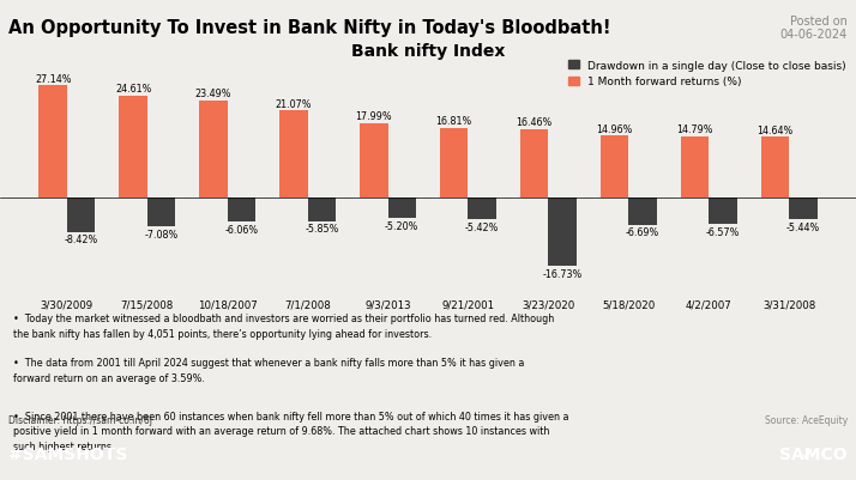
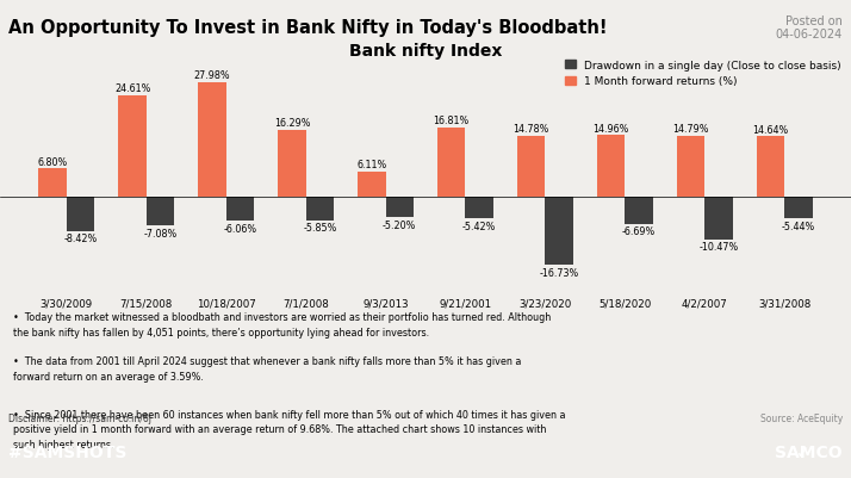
1 Month forward returns (%)/3/30/2009: 27.14% -> 6.80%
1 Month forward returns (%)/10/18/2007: 23.49% -> 27.98%
1 Month forward returns (%)/7/1/2008: 21.07% -> 16.29%
1 Month forward returns (%)/9/3/2013: 17.99% -> 6.11%
1 Month forward returns (%)/3/23/2020: 16.46% -> 14.78%
Drawdown in a single day (Close to close basis)/4/2/2007: -6.57% -> -10.47%
